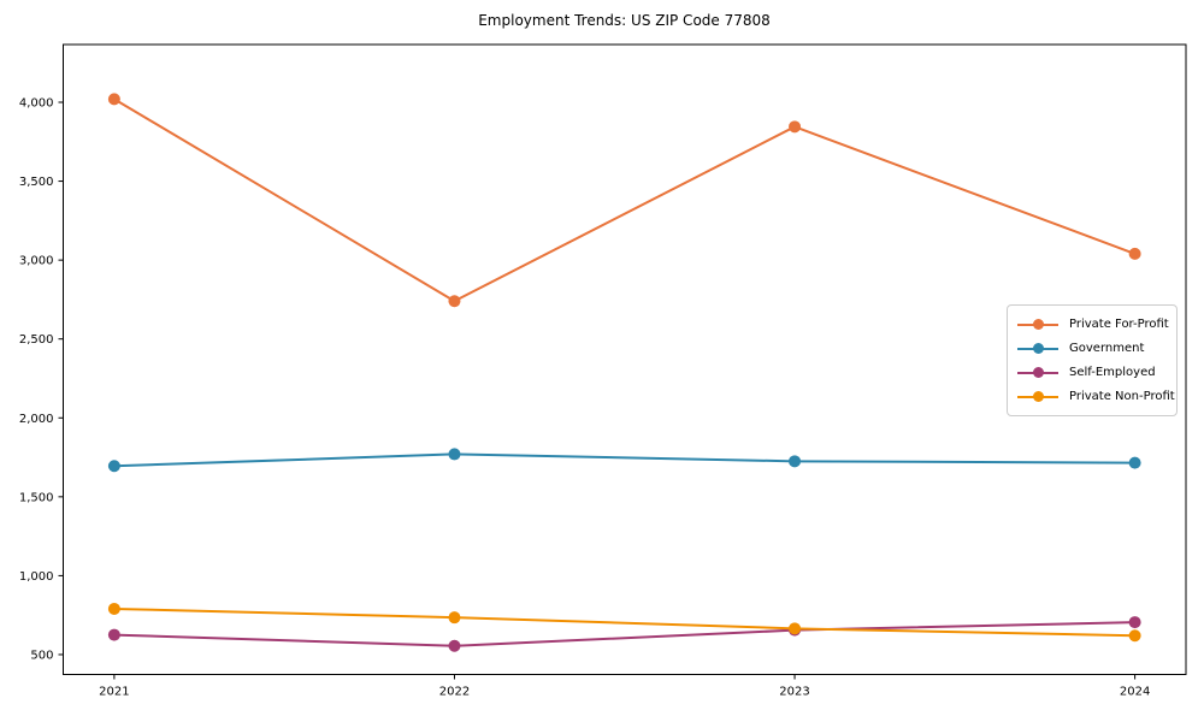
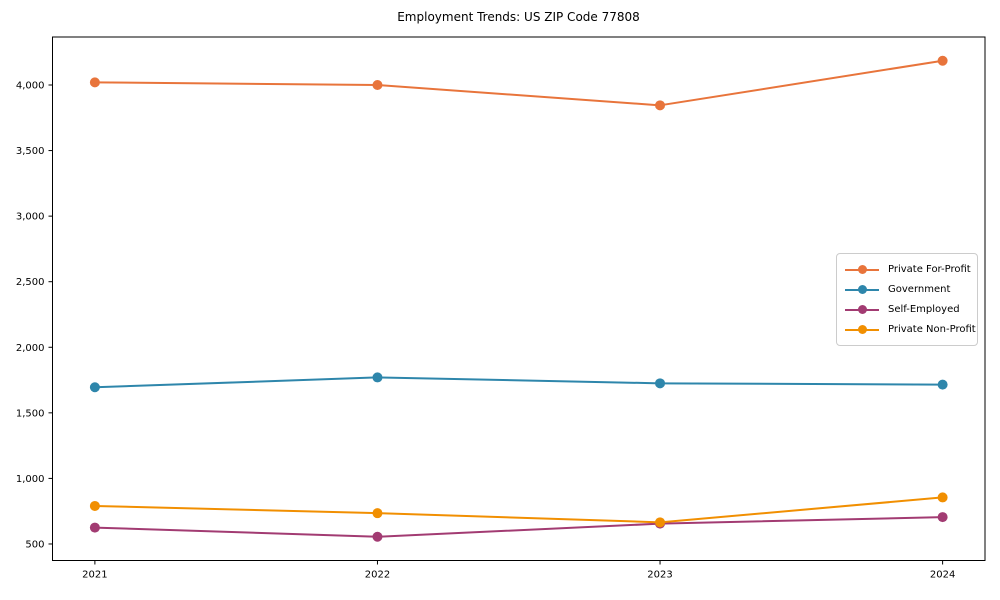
Private For-Profit/2022: 2740 -> 4000
Private For-Profit/2024: 3040 -> 4180
Private Non-Profit/2024: 620 -> 860
